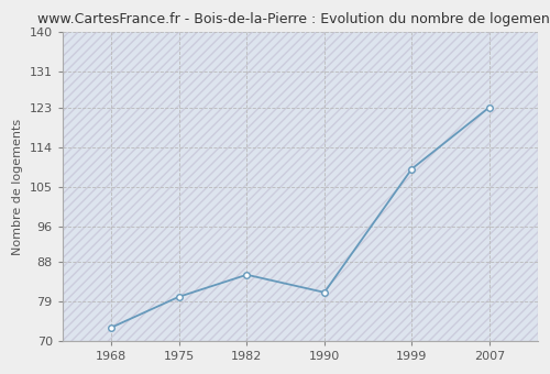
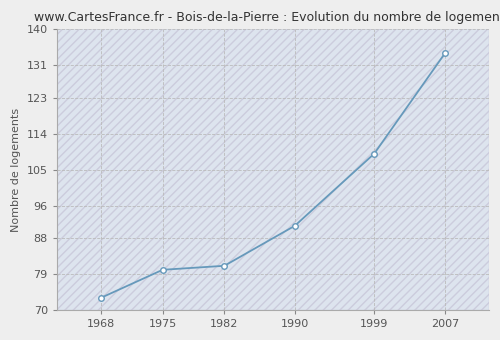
1982: 85 -> 81
1990: 81 -> 91
2007: 123 -> 134
